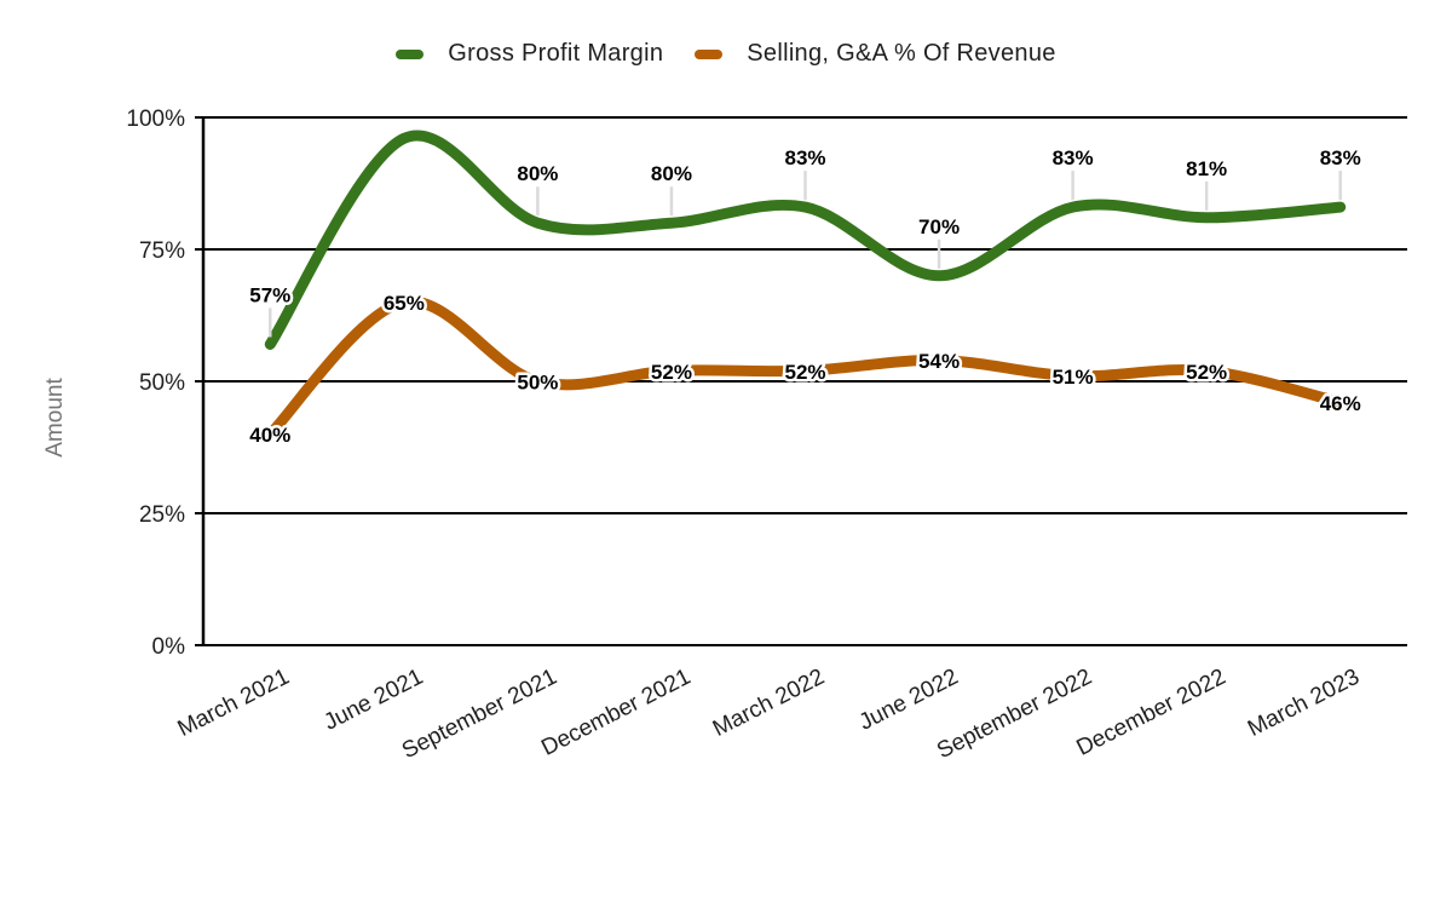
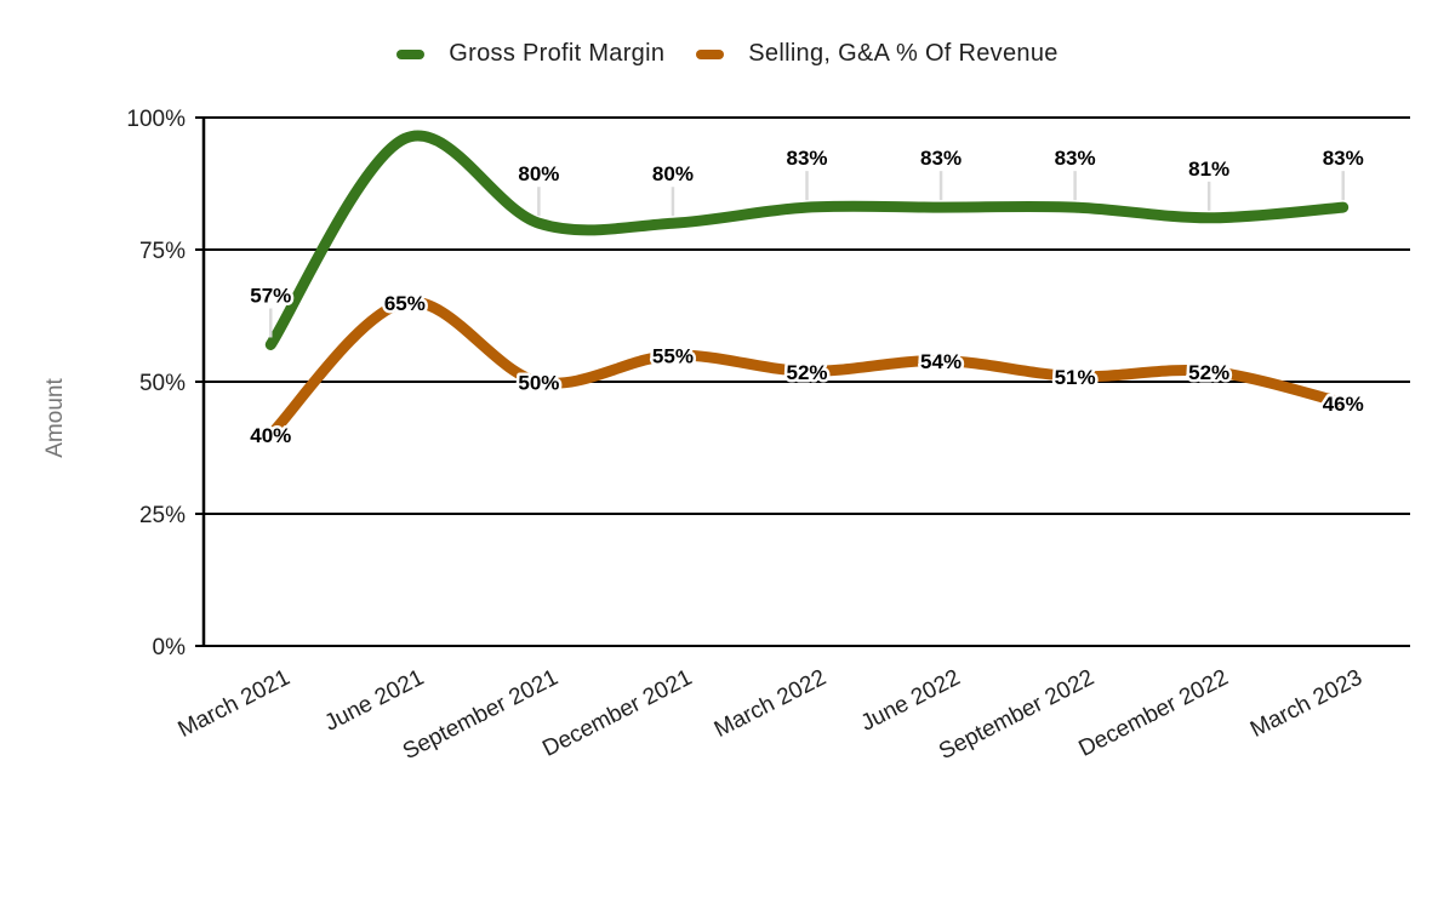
Selling, G&A % Of Revenue/December 2021: 52% -> 55%
Gross Profit Margin/June 2022: 70% -> 83%
